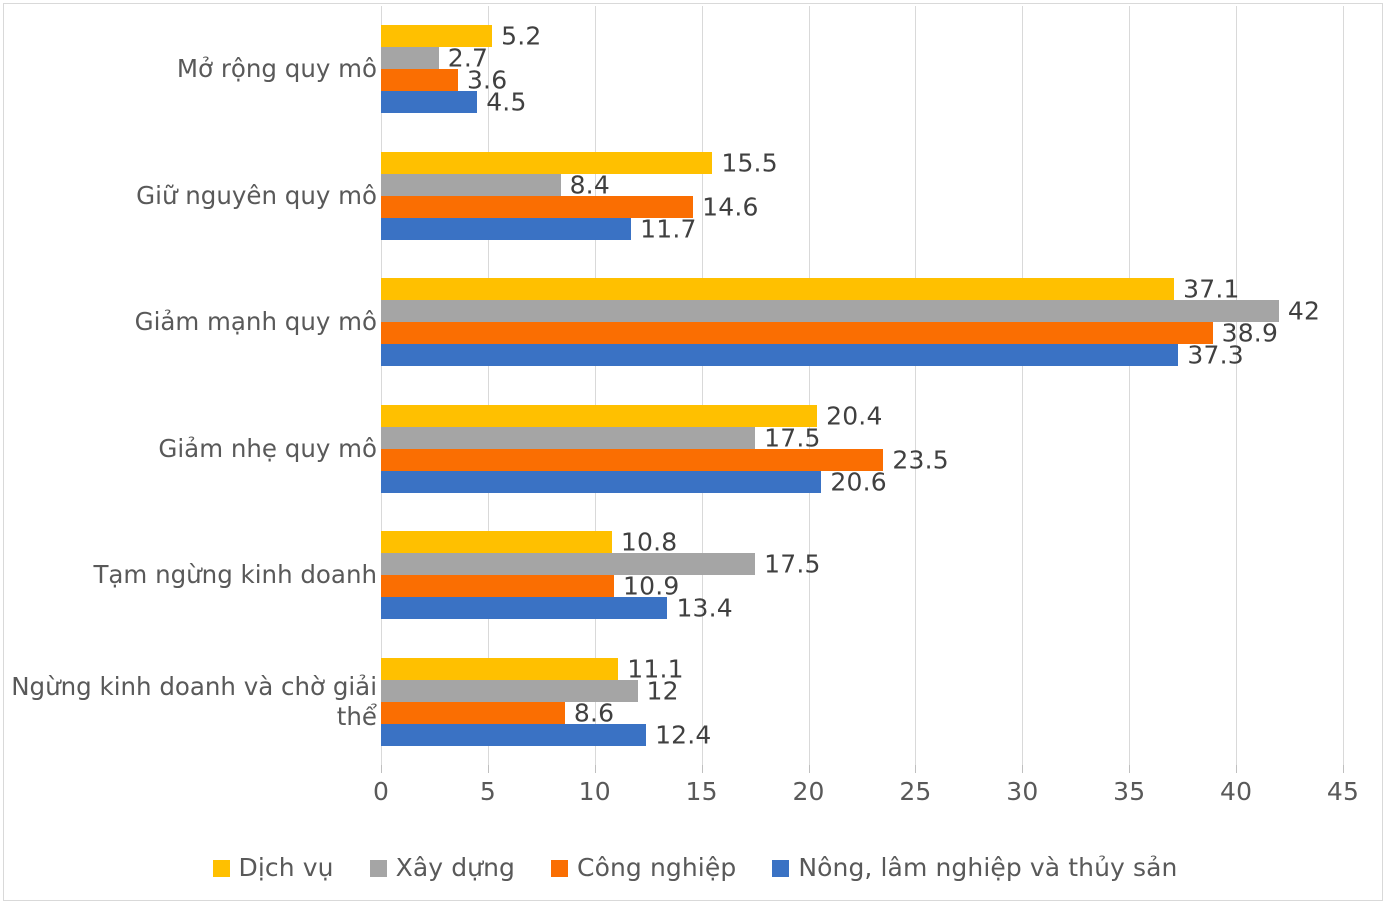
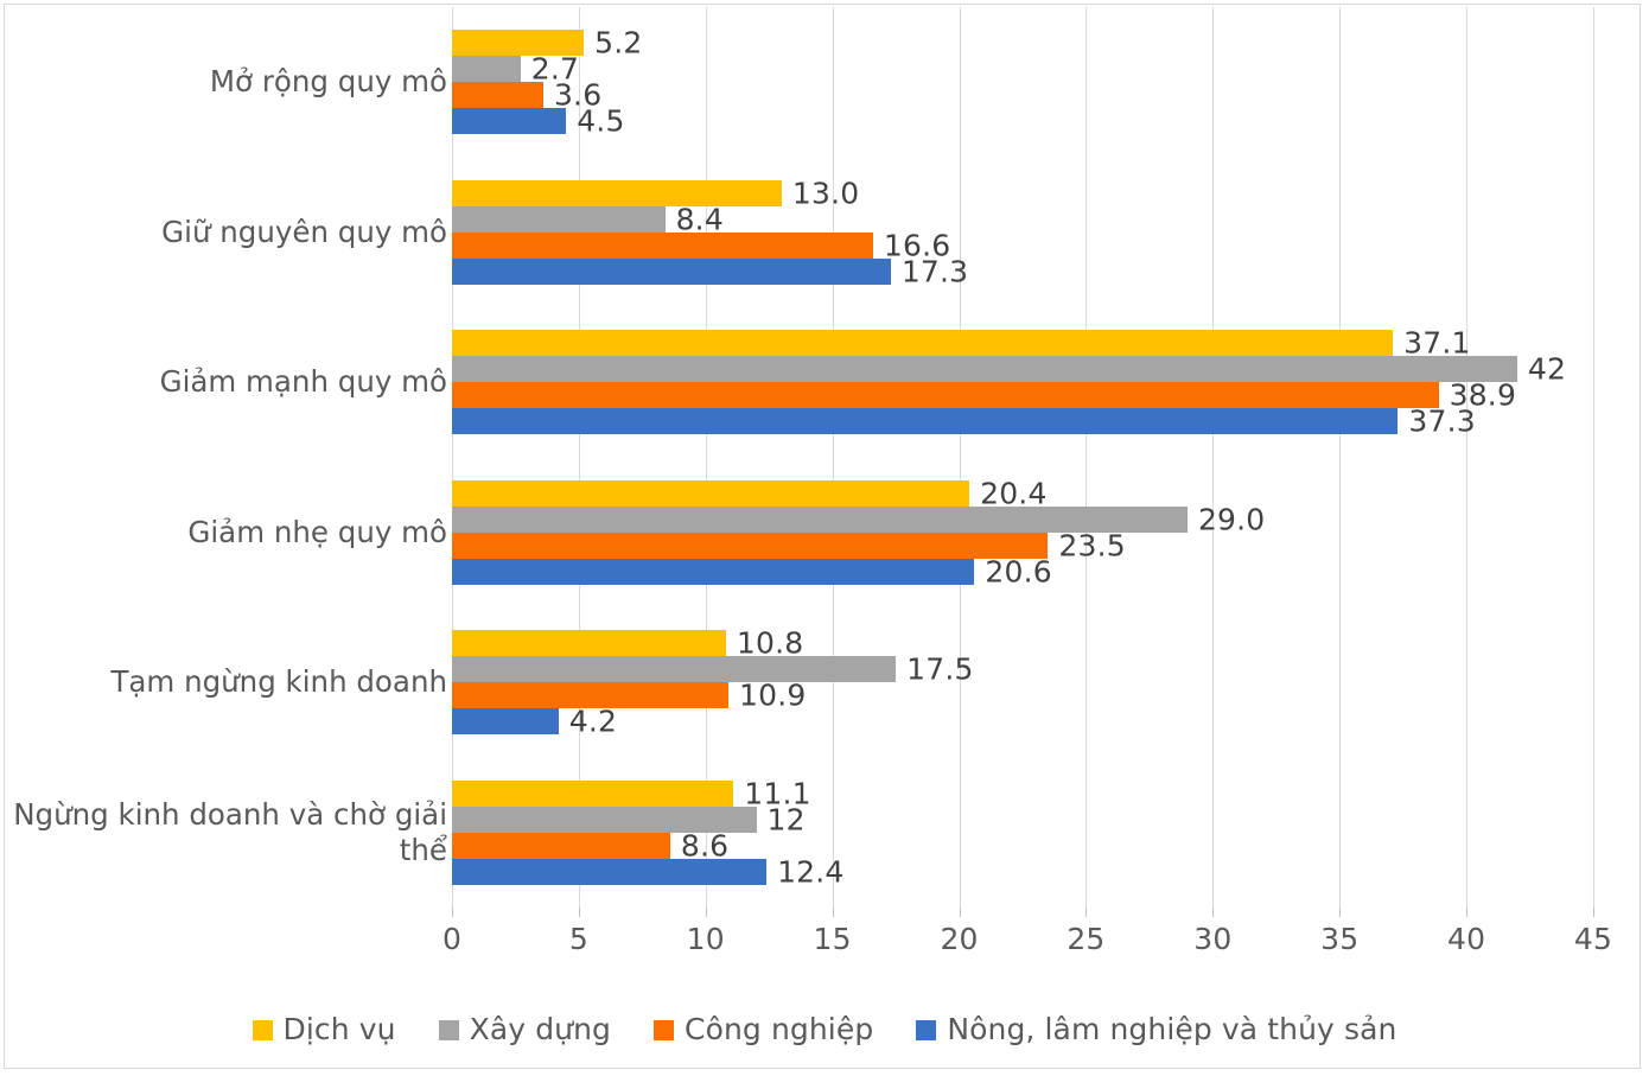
Dịch vụ/Giữ nguyên quy mô: 15.5 -> 13.0
Công nghiệp/Giữ nguyên quy mô: 14.6 -> 16.6
Nông, lâm nghiệp và thủy sản/Giữ nguyên quy mô: 11.7 -> 17.3
Xây dựng/Giảm nhẹ quy mô: 17.5 -> 29.0
Nông, lâm nghiệp và thủy sản/Tạm ngừng kinh doanh: 13.4 -> 4.2
